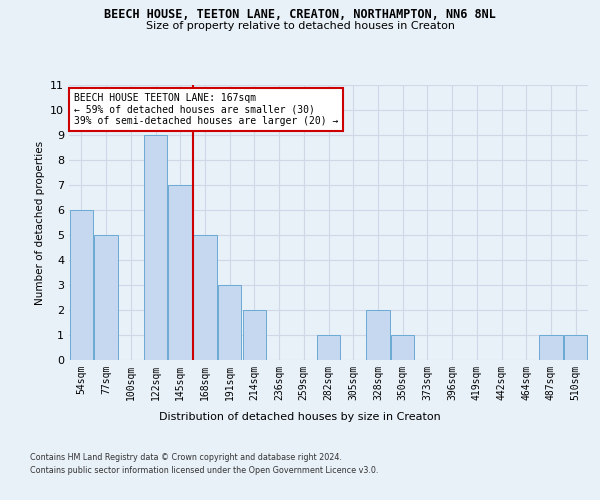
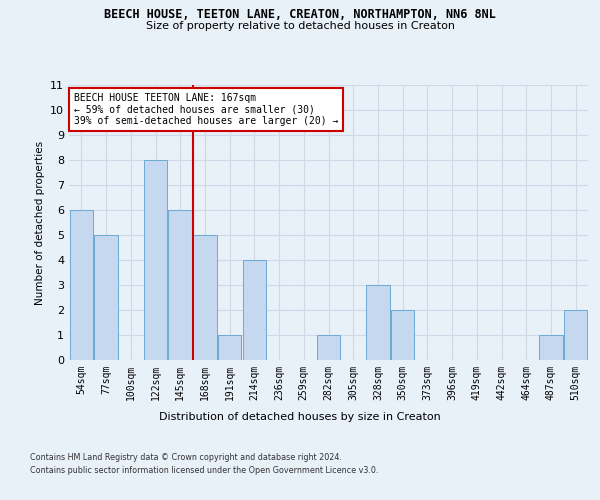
122sqm: 9 -> 8
145sqm: 7 -> 6
191sqm: 3 -> 1
214sqm: 2 -> 4
328sqm: 2 -> 3
350sqm: 1 -> 2
510sqm: 1 -> 2
